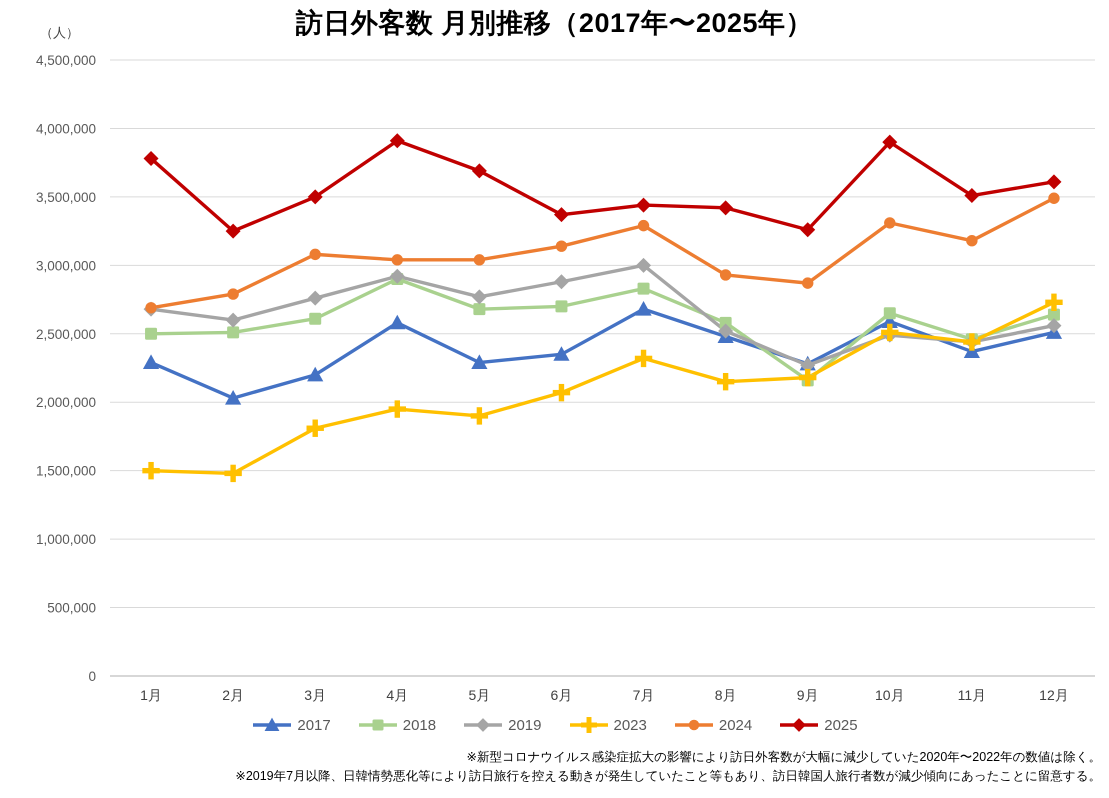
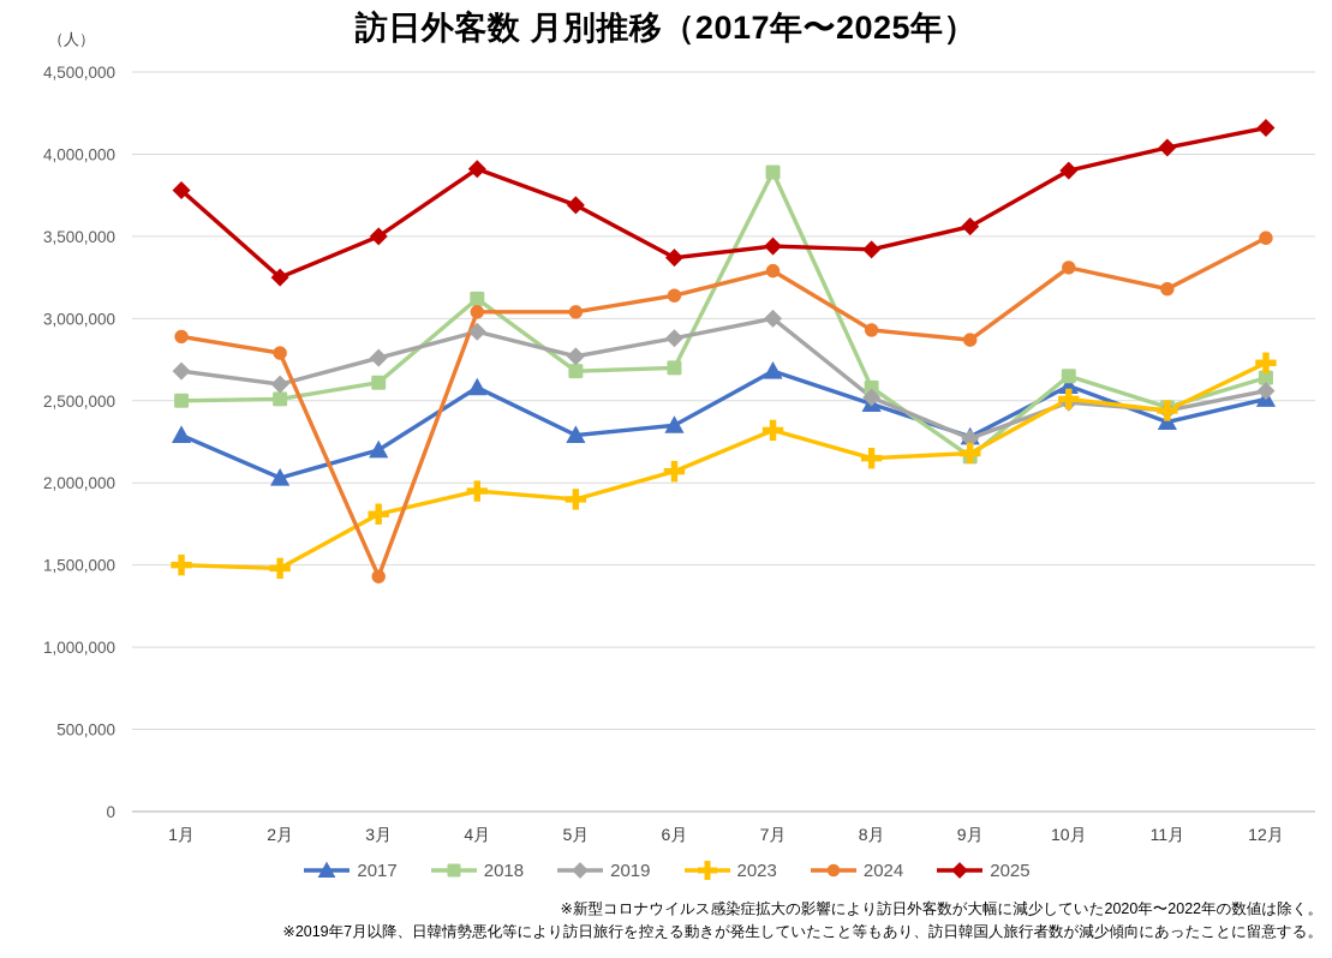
2024/1月: 2690000 -> 2890000
2024/3月: 3080000 -> 1430000
2018/4月: 2900000 -> 3120000
2018/7月: 2830000 -> 3890000
2025/9月: 3260000 -> 3560000
2025/11月: 3510000 -> 4040000
2025/12月: 3610000 -> 4160000
